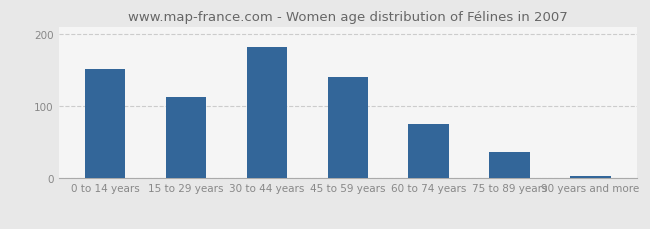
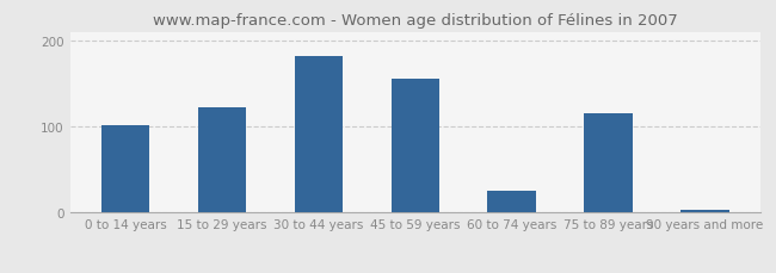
0 to 14 years: 152 -> 102
15 to 29 years: 113 -> 122
45 to 59 years: 140 -> 156
60 to 74 years: 75 -> 26
75 to 89 years: 37 -> 116
